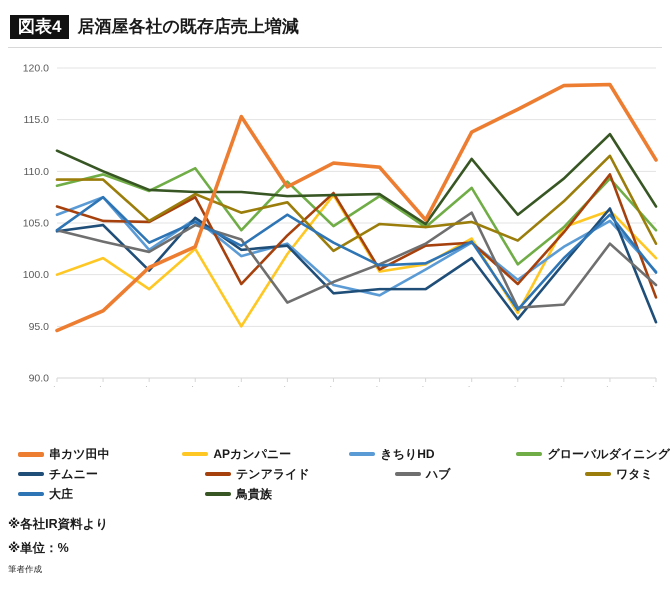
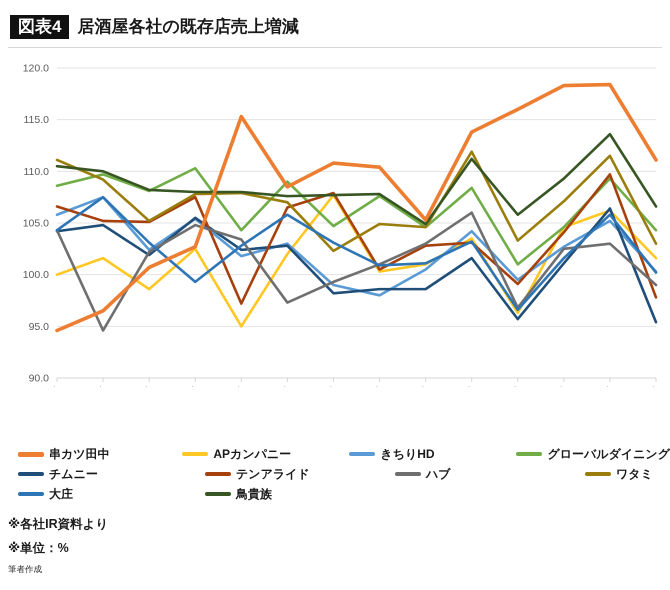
ワタミ/2024年8月: 109.2 -> 111.1
鳥貴族/2024年8月: 112.0 -> 110.5
ハブ/2024年9月: 103.2 -> 94.6
チムニー/2024年10月: 100.4 -> 101.9
大庄/2024年11月: 105.1 -> 99.3
テンアライド/2024年12月: 99.1 -> 97.2
ワタミ/2024年12月: 106.0 -> 107.9
テンアライド/2025年1月: 103.8 -> 106.5
きちりHD/2025年5月: 103.1 -> 104.2
ワタミ/2025年5月: 105.1 -> 111.9
ハブ/2025年7月: 97.1 -> 102.5
